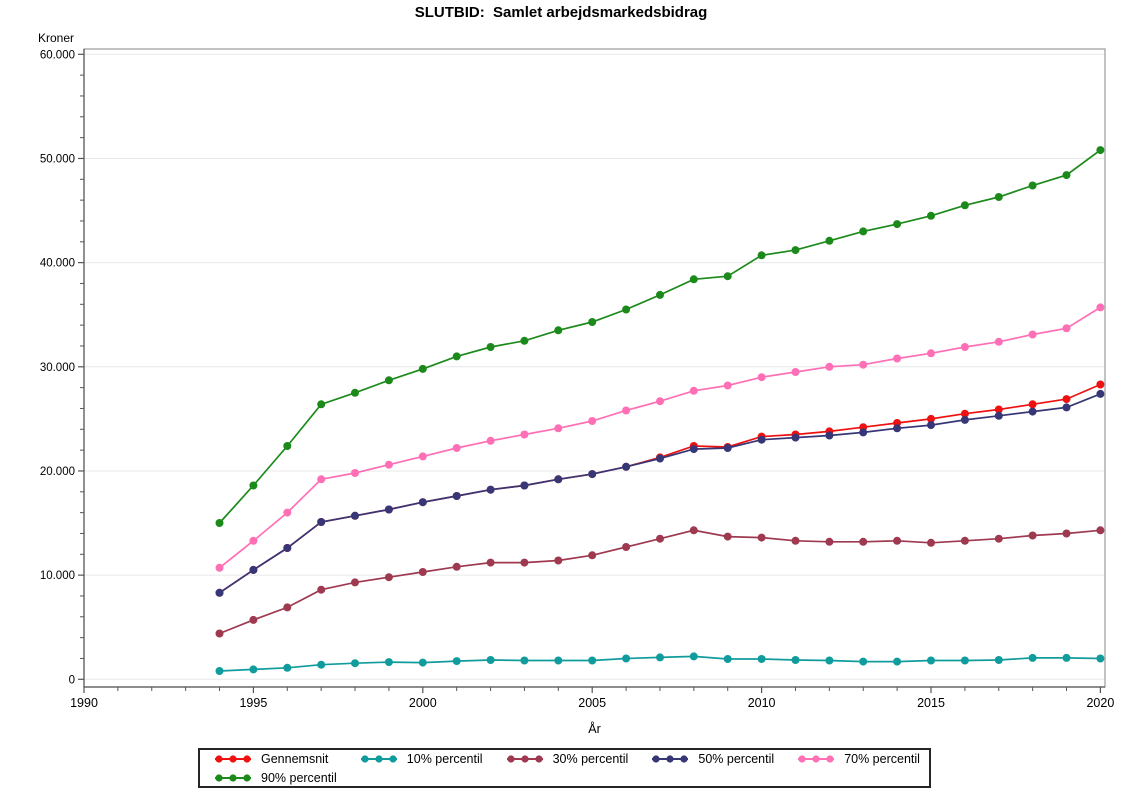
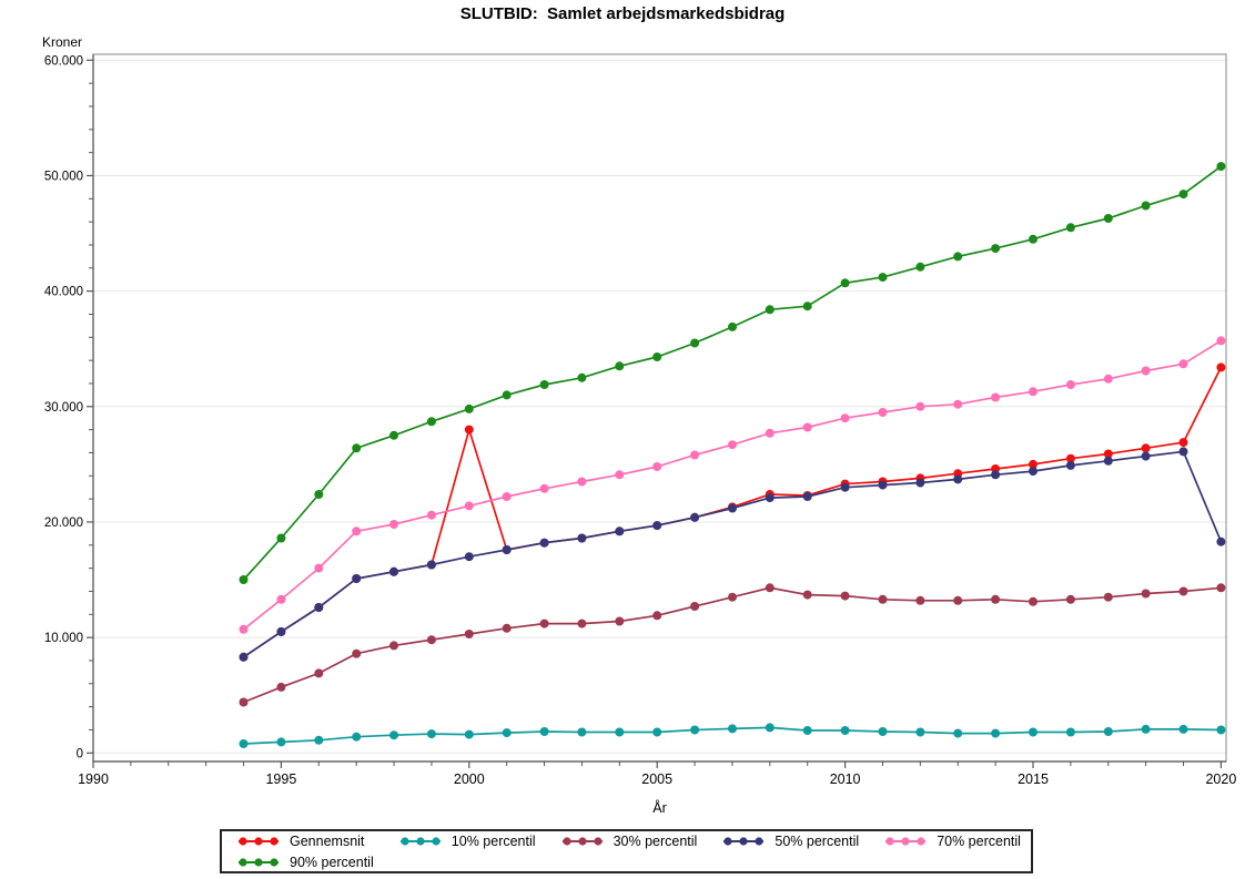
Gennemsnit/2000: 17000 -> 28000
Gennemsnit/2020: 28300 -> 33400
50% percentil/2020: 27400 -> 18300
